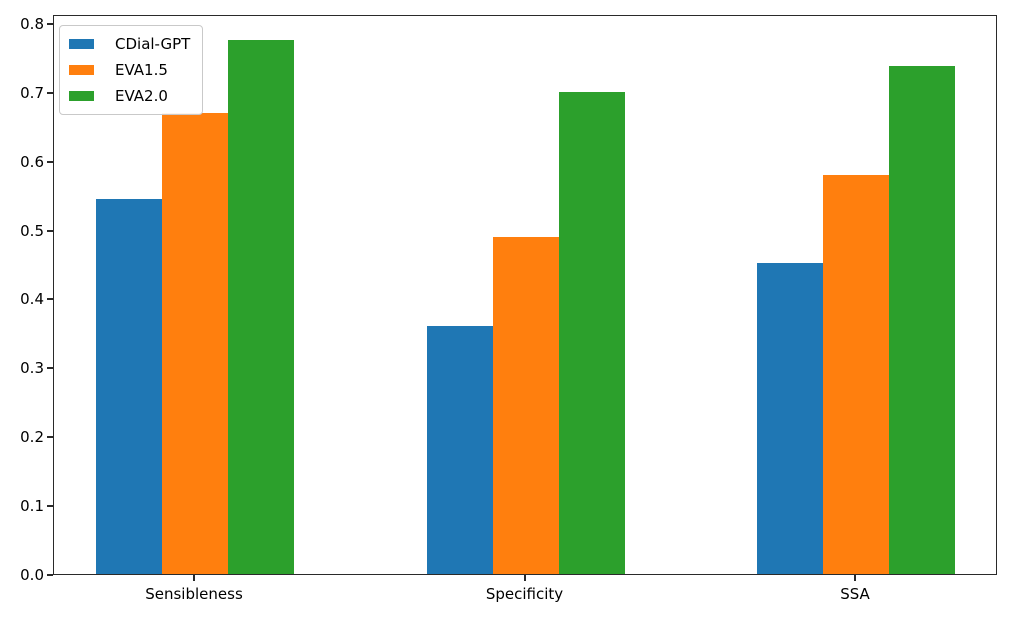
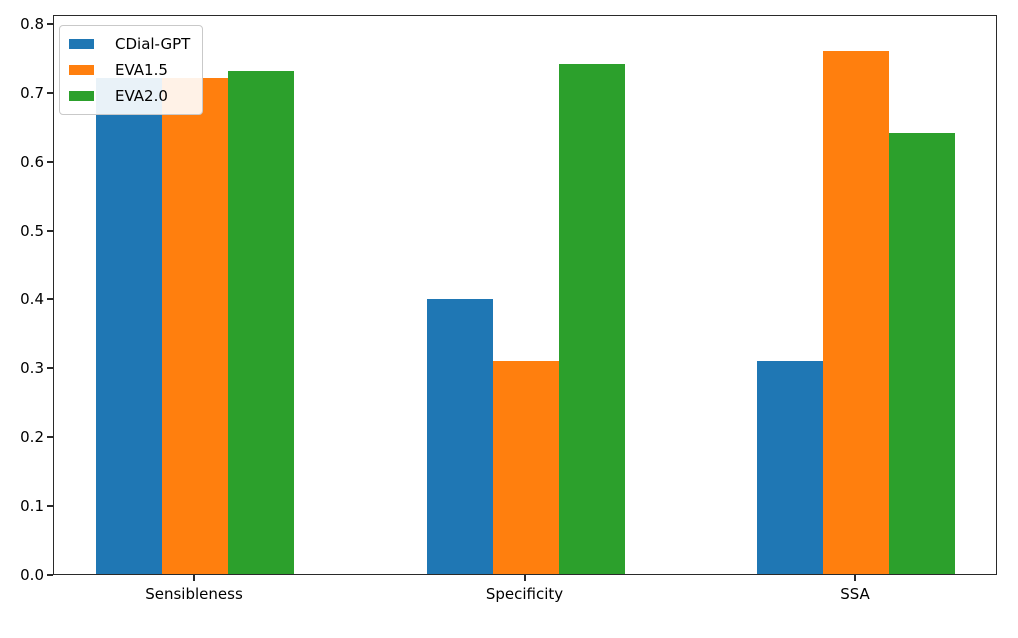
CDial-GPT/Sensibleness: 0.55 -> 0.72
EVA1.5/Sensibleness: 0.67 -> 0.72
EVA2.0/Sensibleness: 0.78 -> 0.73
CDial-GPT/Specificity: 0.36 -> 0.40
EVA1.5/Specificity: 0.49 -> 0.31
EVA2.0/Specificity: 0.70 -> 0.74
CDial-GPT/SSA: 0.45 -> 0.31
EVA1.5/SSA: 0.58 -> 0.76
EVA2.0/SSA: 0.74 -> 0.64
